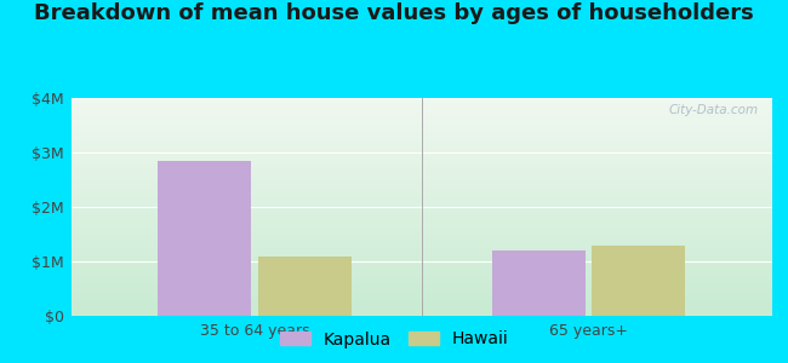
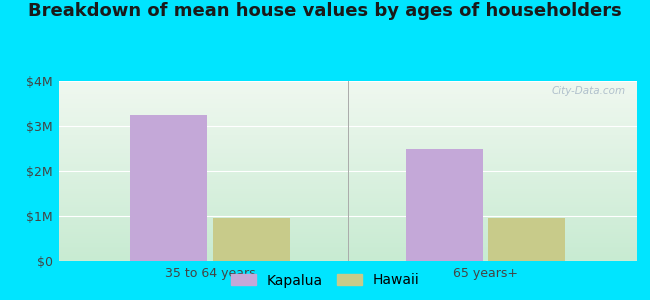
Kapalua/35 to 64 years: $2.85M -> $3.25M
Hawaii/35 to 64 years: $1.10M -> $0.95M
Kapalua/65 years+: $1.20M -> $2.50M
Hawaii/65 years+: $1.30M -> $0.95M
